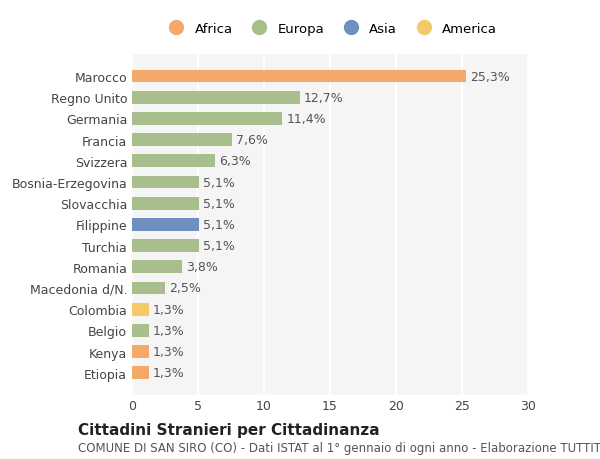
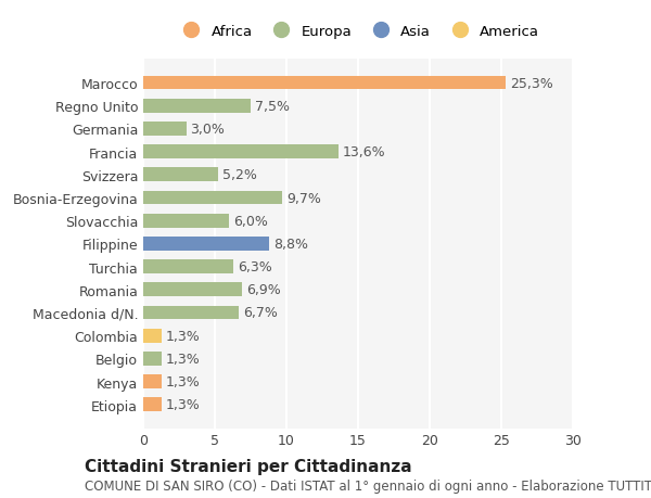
Regno Unito: 12,7% -> 7,5%
Germania: 11,4% -> 3,0%
Francia: 7,6% -> 13,6%
Svizzera: 6,3% -> 5,2%
Bosnia-Erzegovina: 5,1% -> 9,7%
Slovacchia: 5,1% -> 6,0%
Filippine: 5,1% -> 8,8%
Turchia: 5,1% -> 6,3%
Romania: 3,8% -> 6,9%
Macedonia d/N.: 2,5% -> 6,7%
